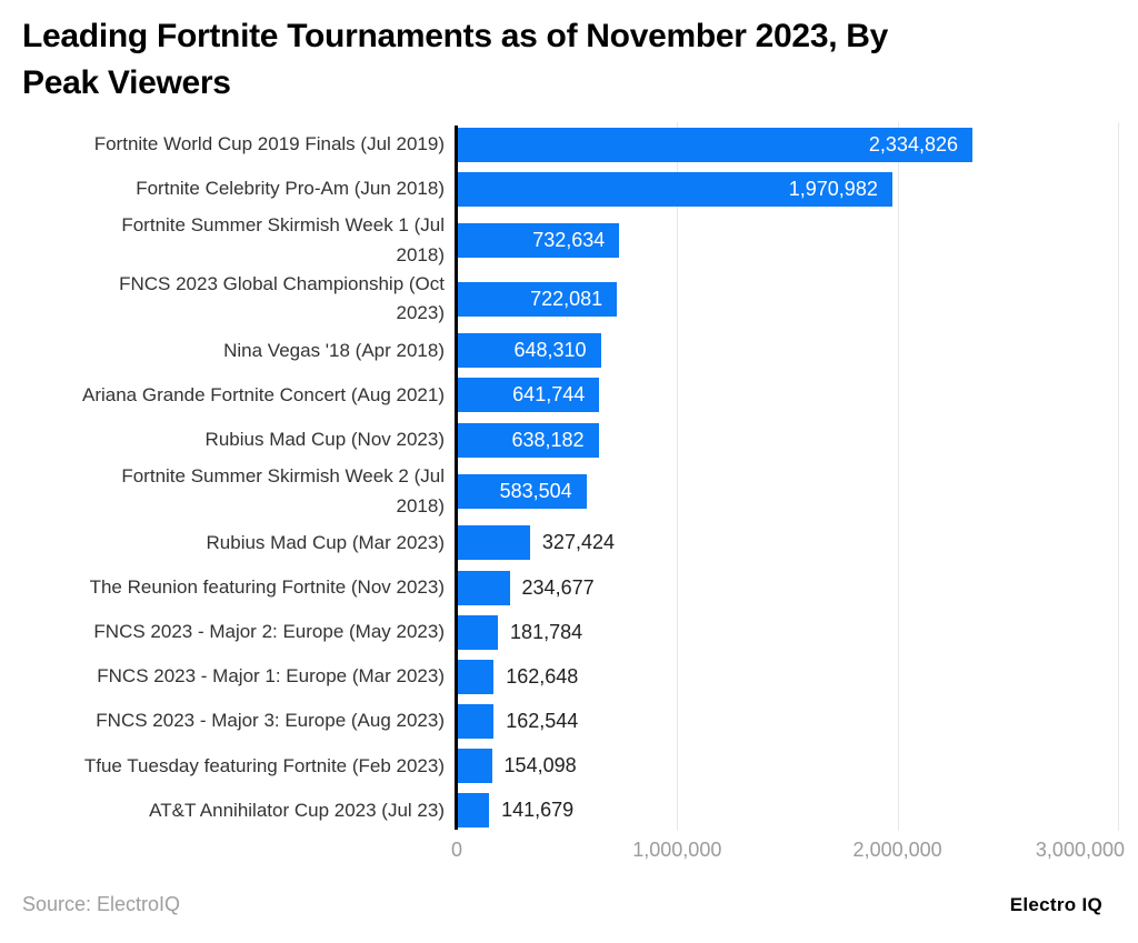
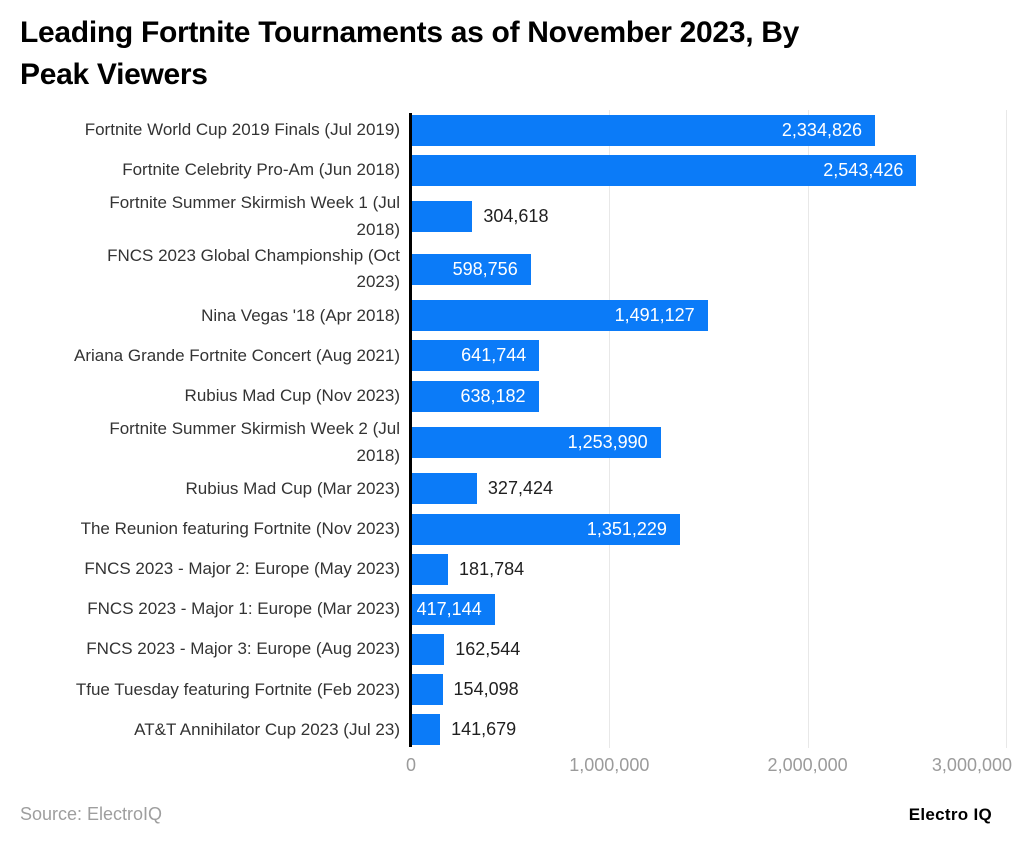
Fortnite Celebrity Pro-Am (Jun 2018): 1,970,982 -> 2,543,426
Fortnite Summer Skirmish Week 1 (Jul 2018): 732,634 -> 304,618
FNCS 2023 Global Championship (Oct 2023): 722,081 -> 598,756
Nina Vegas '18 (Apr 2018): 648,310 -> 1,491,127
Fortnite Summer Skirmish Week 2 (Jul 2018): 583,504 -> 1,253,990
The Reunion featuring Fortnite (Nov 2023): 234,677 -> 1,351,229
FNCS 2023 - Major 1: Europe (Mar 2023): 162,648 -> 417,144
